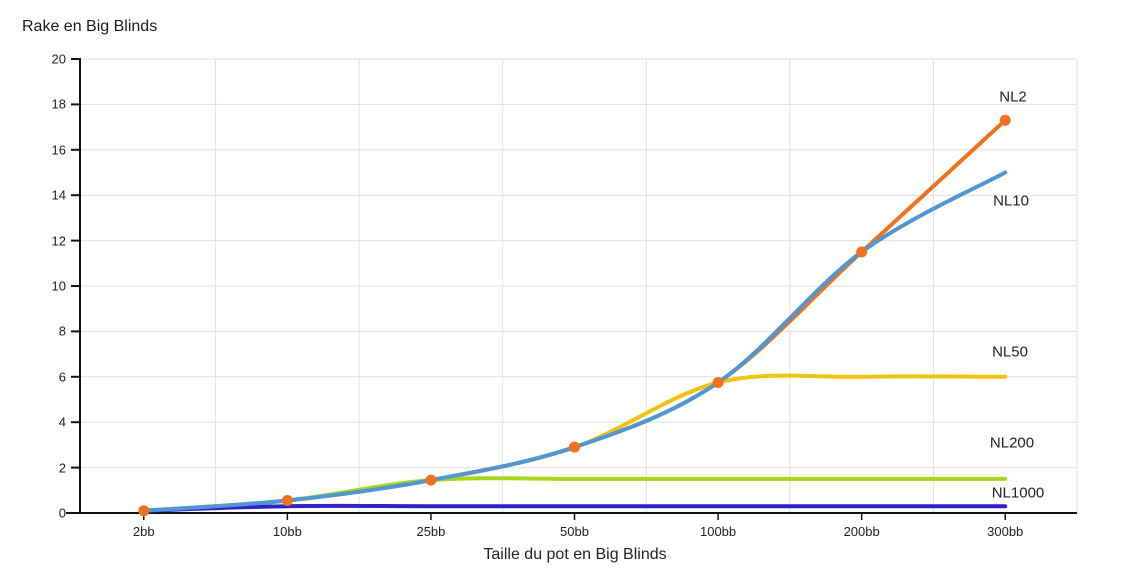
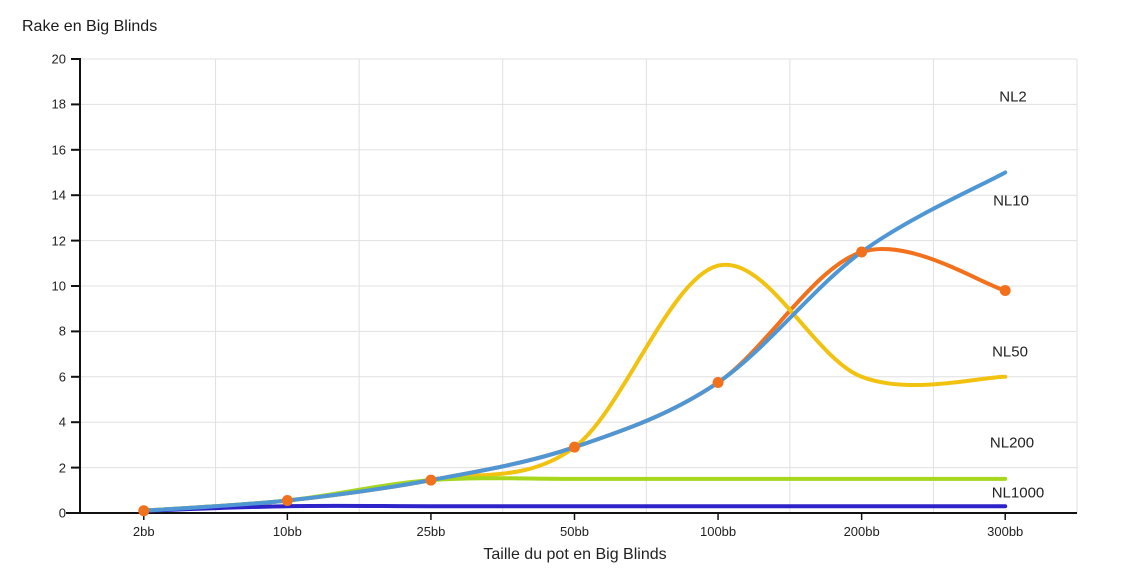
NL50/100bb: 5.8 -> 10.9
NL2/300bb: 17.3 -> 9.8
